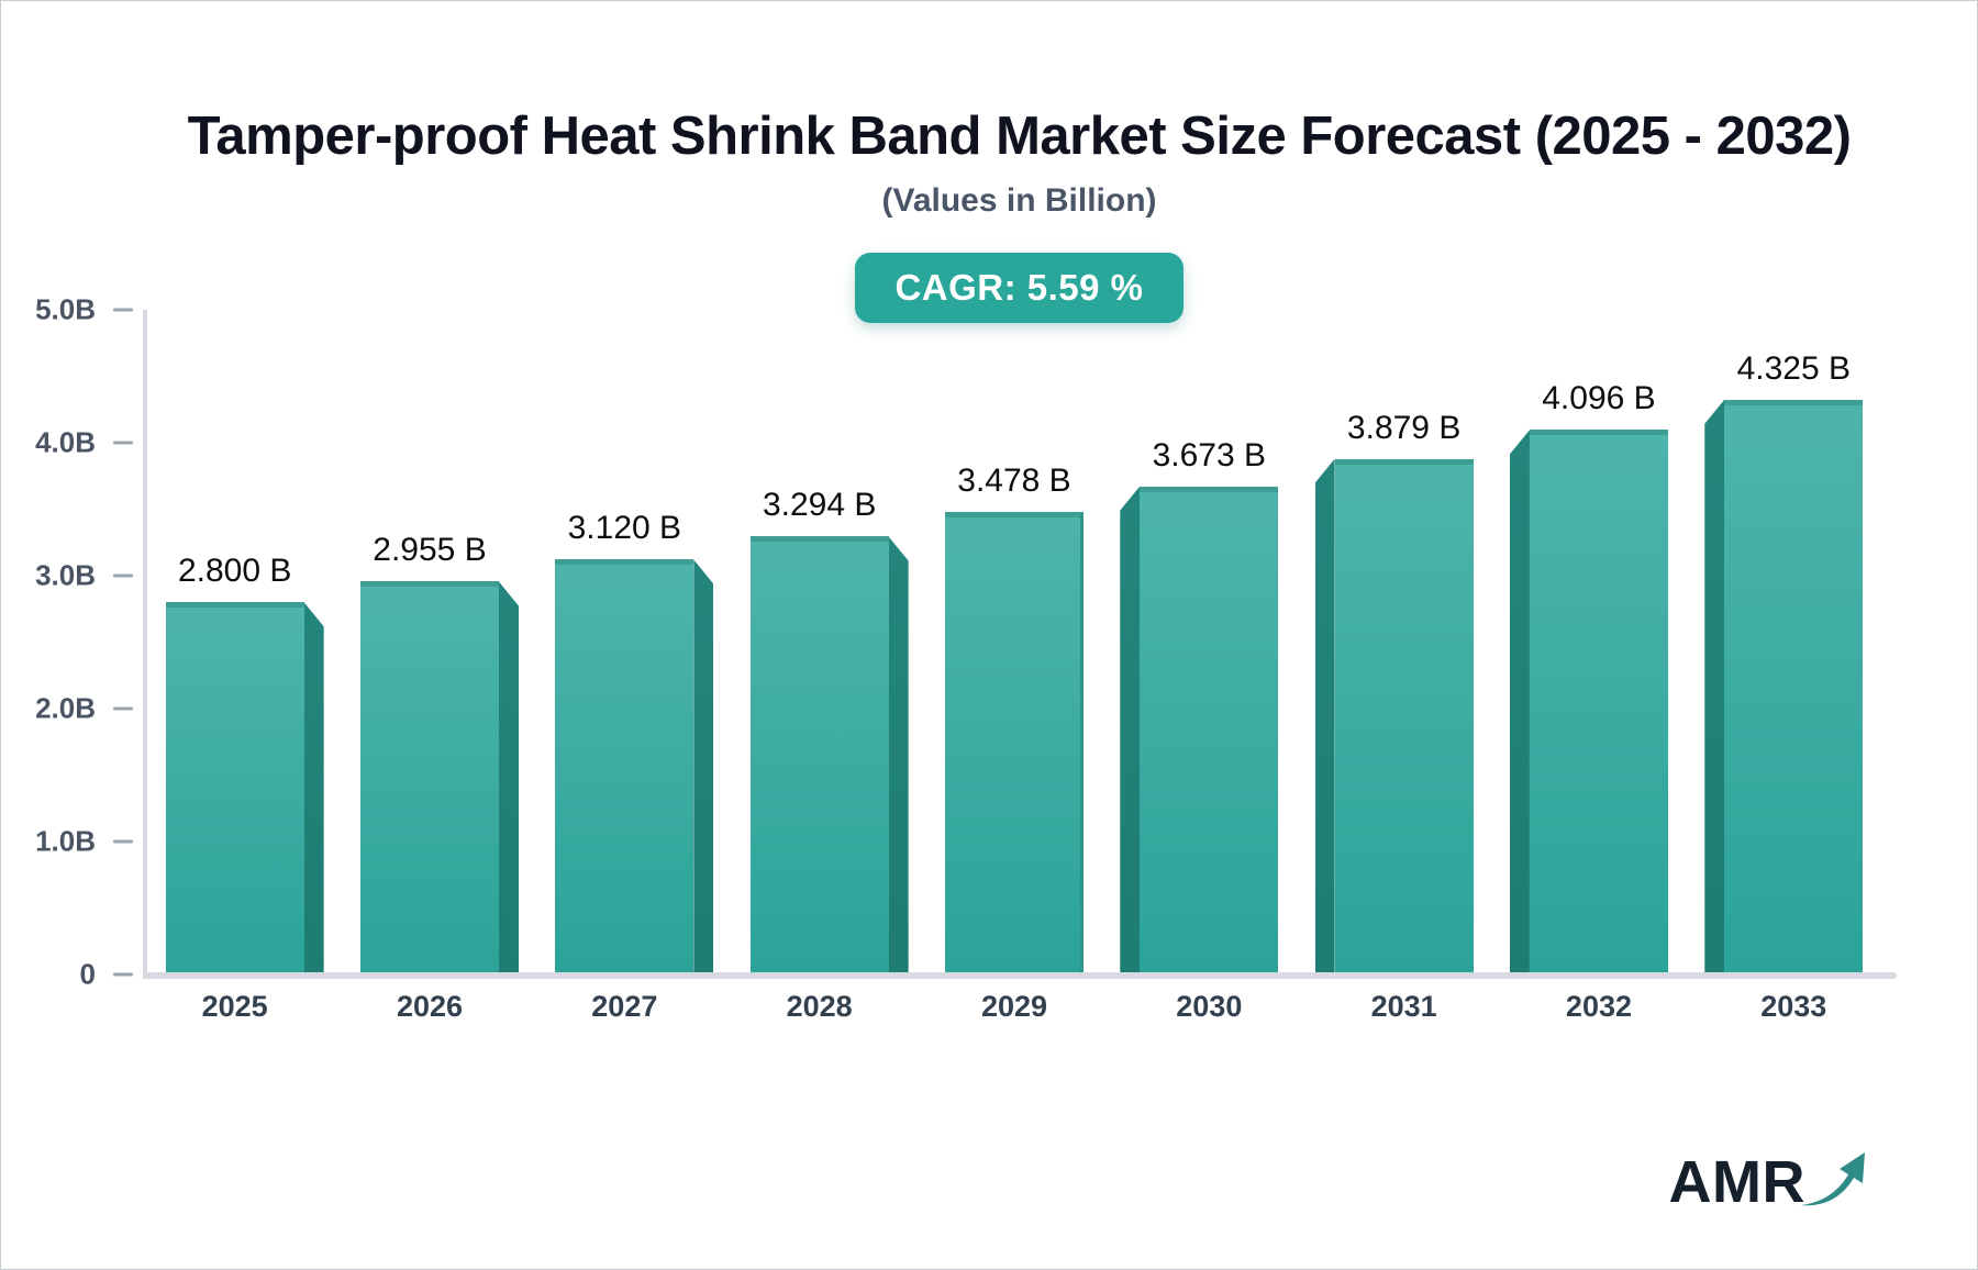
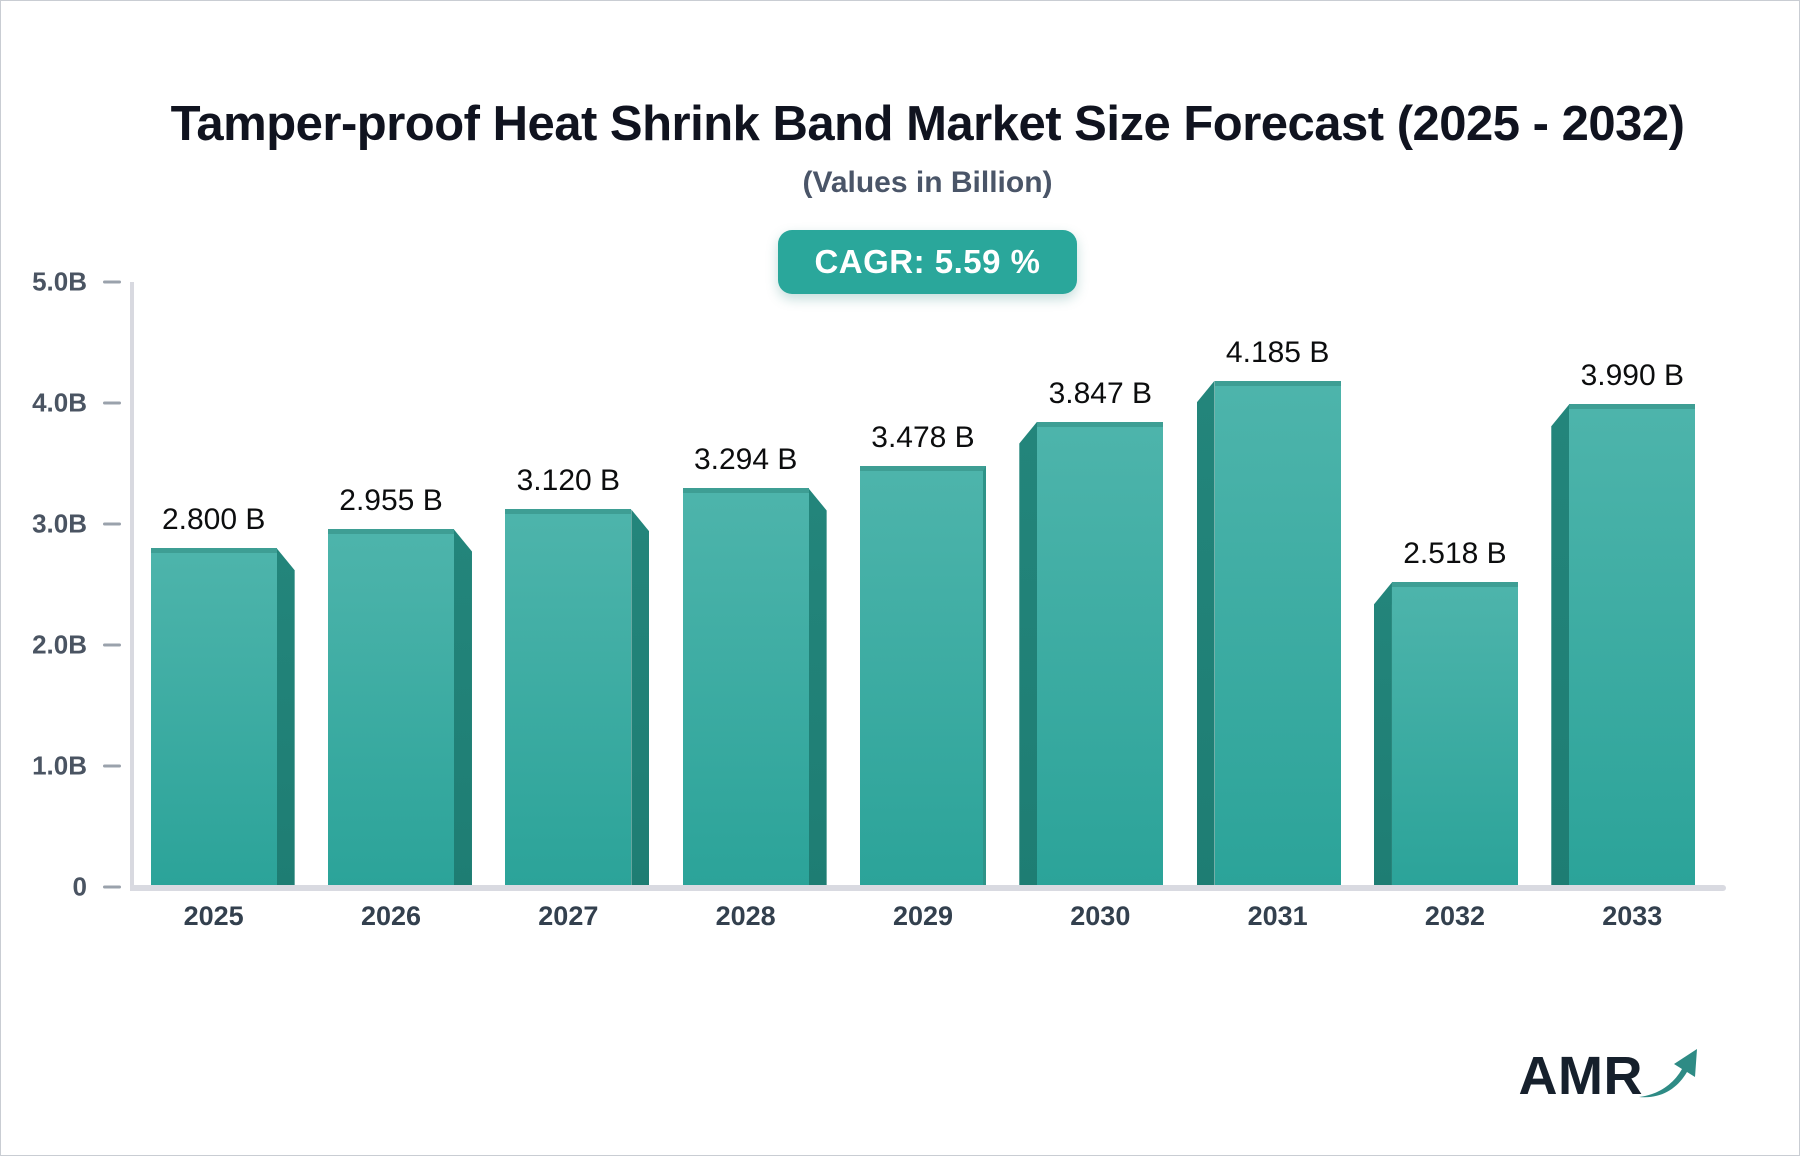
2030: 3.673 -> 3.847
2031: 3.879 -> 4.185
2032: 4.096 -> 2.518
2033: 4.325 -> 3.990
